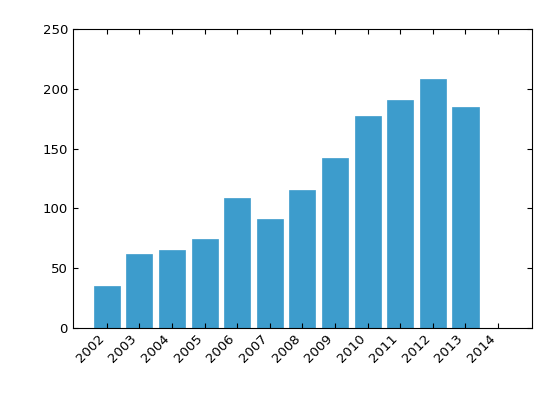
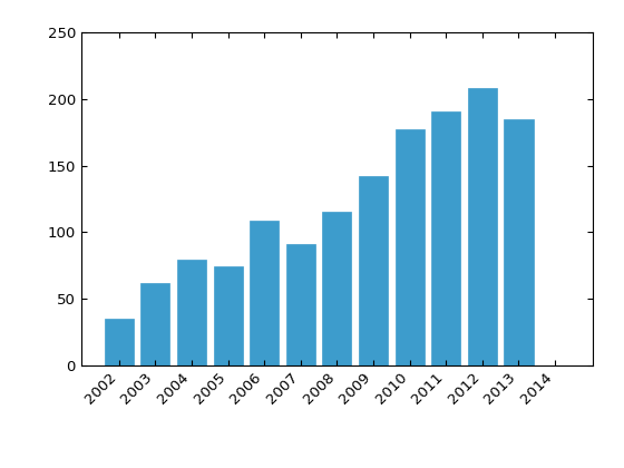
2004: 65 -> 79
